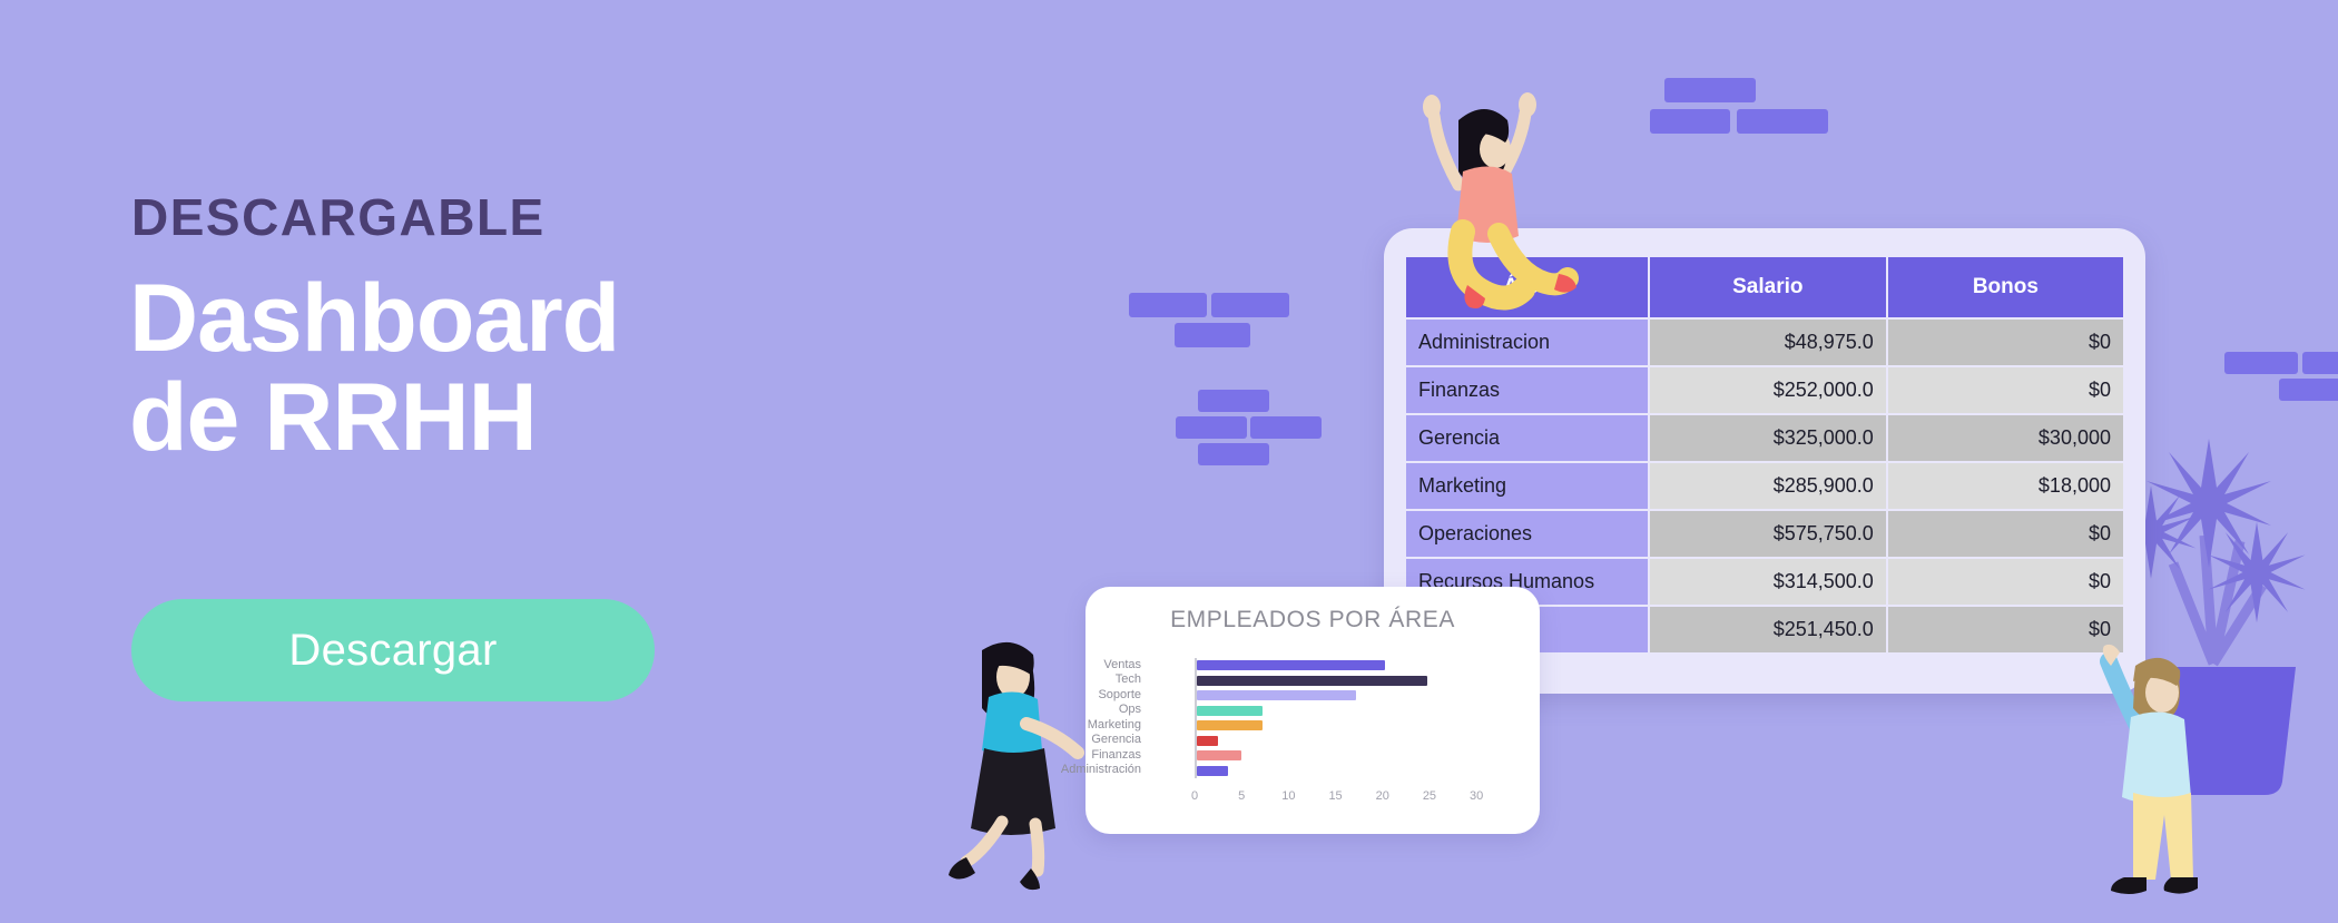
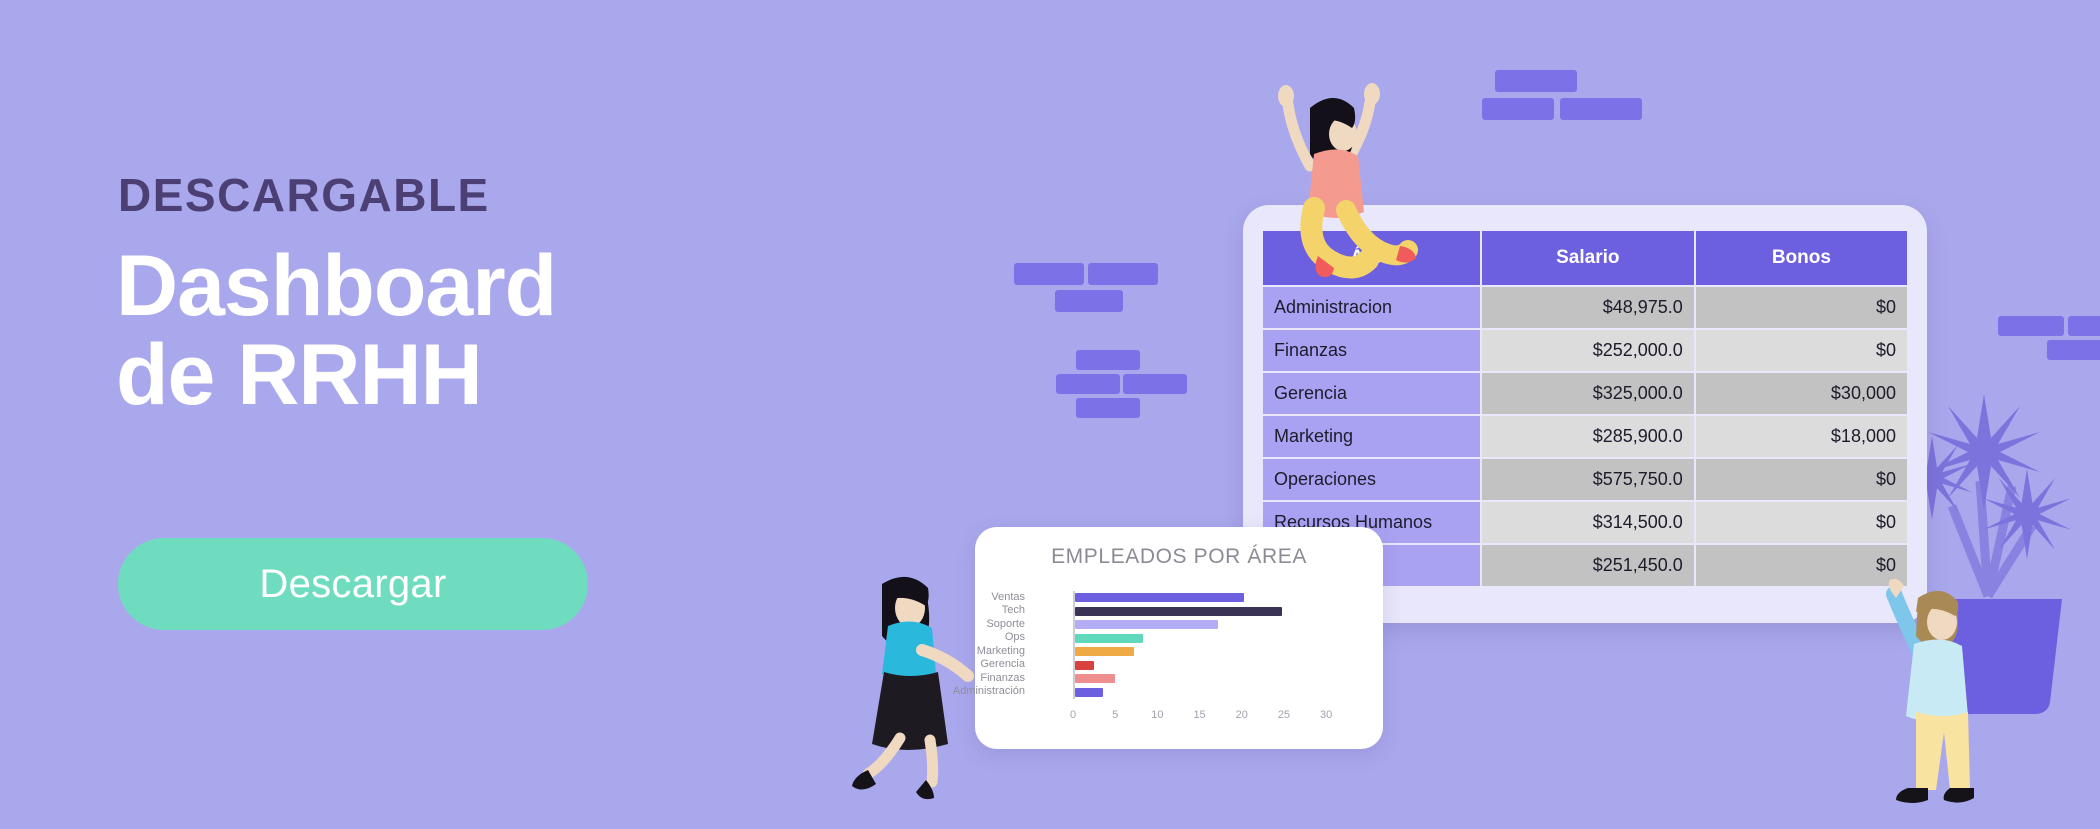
Ops: 7 -> 8
